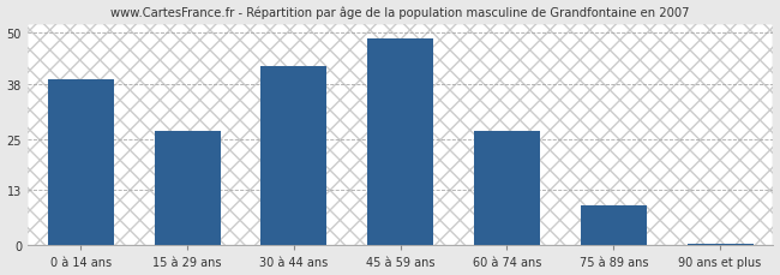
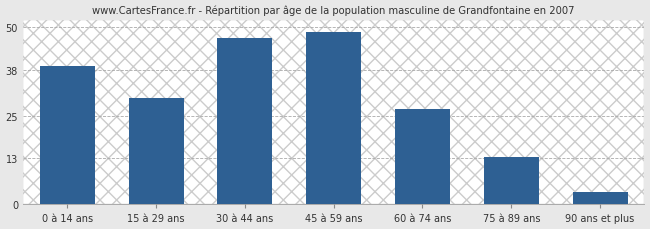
15 à 29 ans: 27.0 -> 30.0
30 à 44 ans: 42.0 -> 47.0
75 à 89 ans: 9.5 -> 13.5
90 ans et plus: 0.5 -> 3.5
